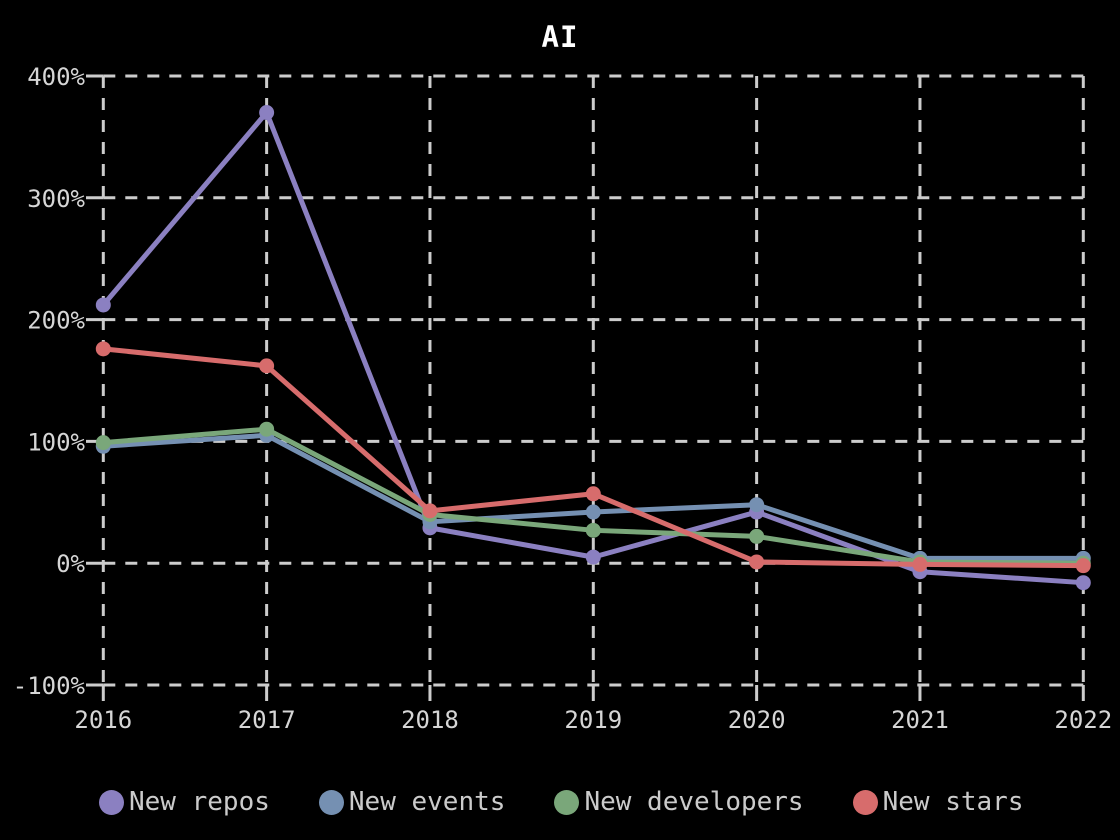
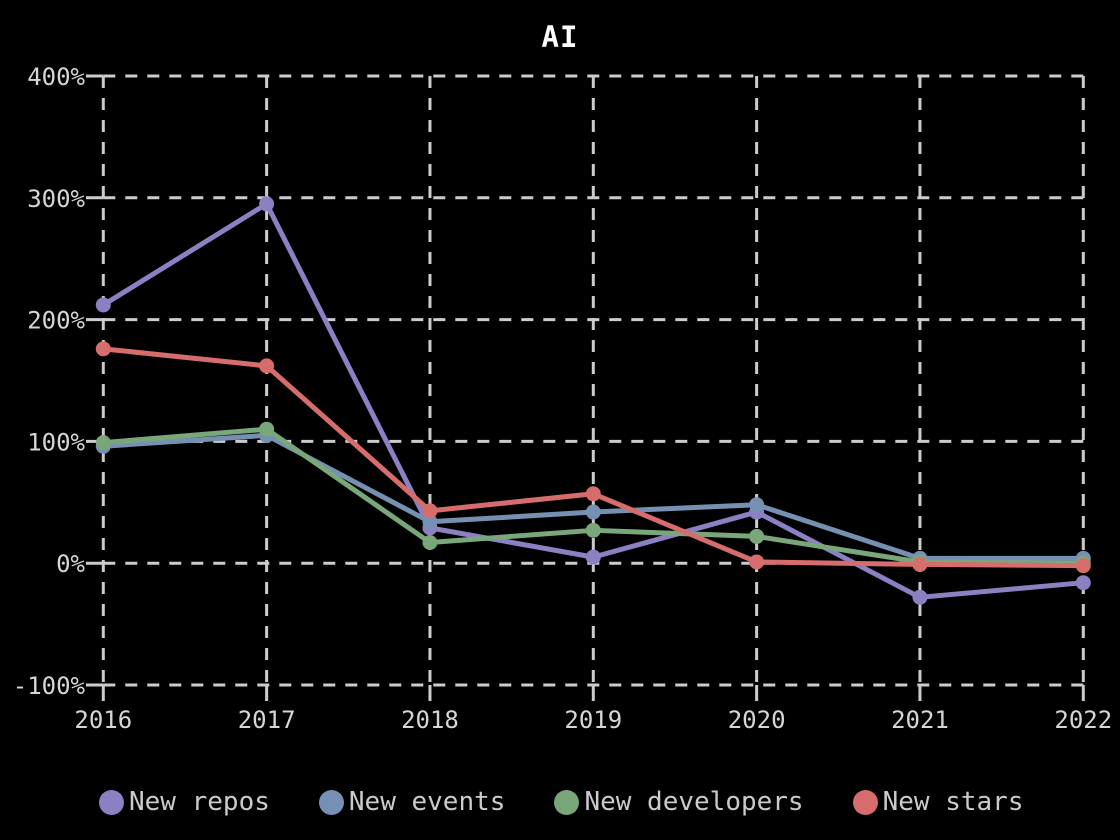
New repos/2017: 370% -> 295%
New developers/2018: 40% -> 17%
New repos/2021: -7% -> -28%
